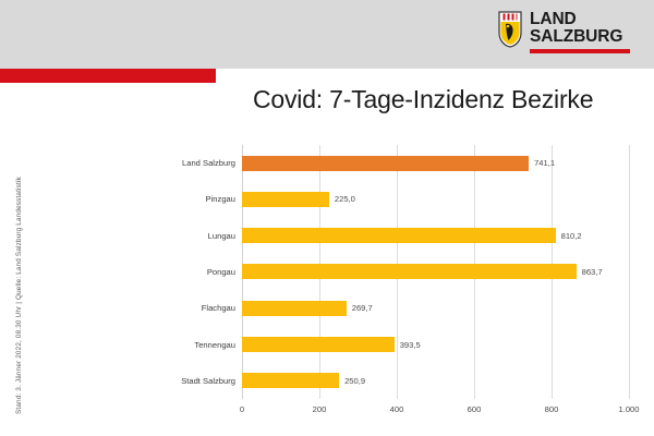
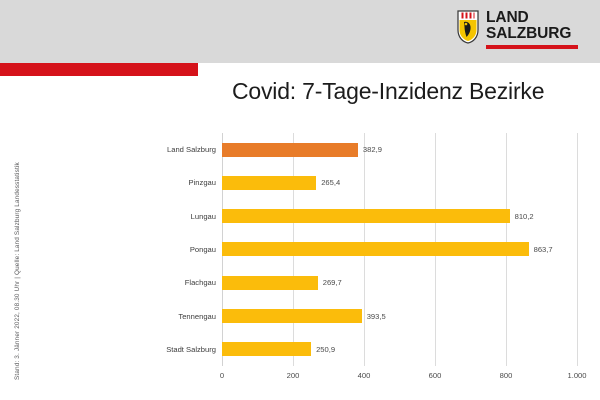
Land Salzburg: 741,1 -> 382,9
Pinzgau: 225,0 -> 265,4
